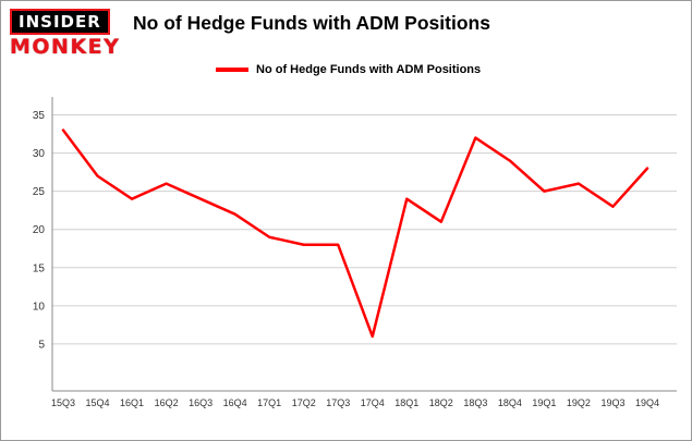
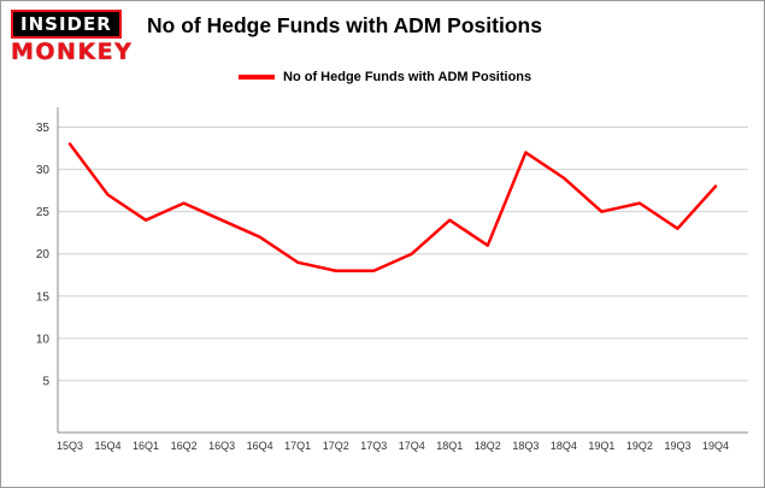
17Q4: 6 -> 20
